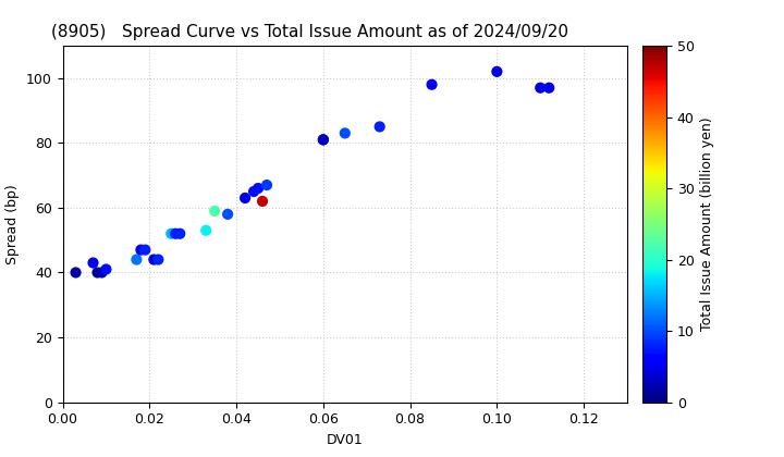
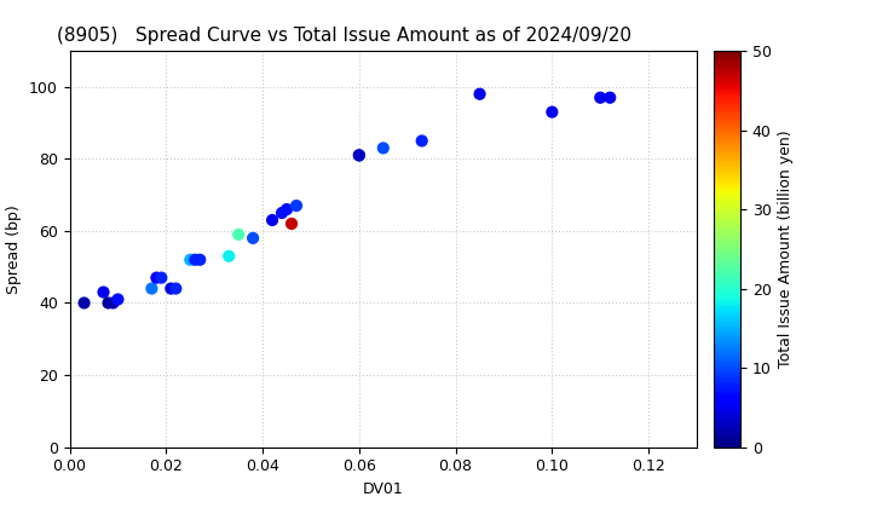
0.10: 102 -> 93
